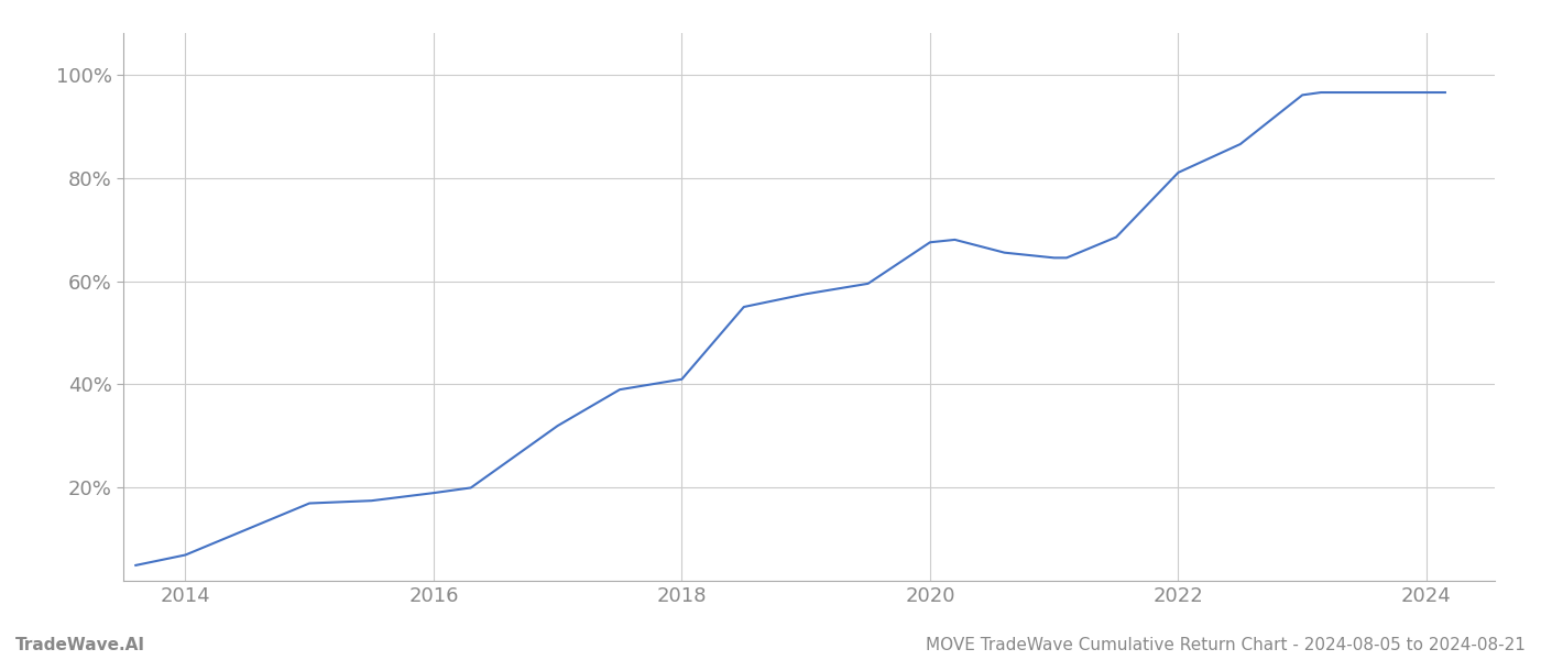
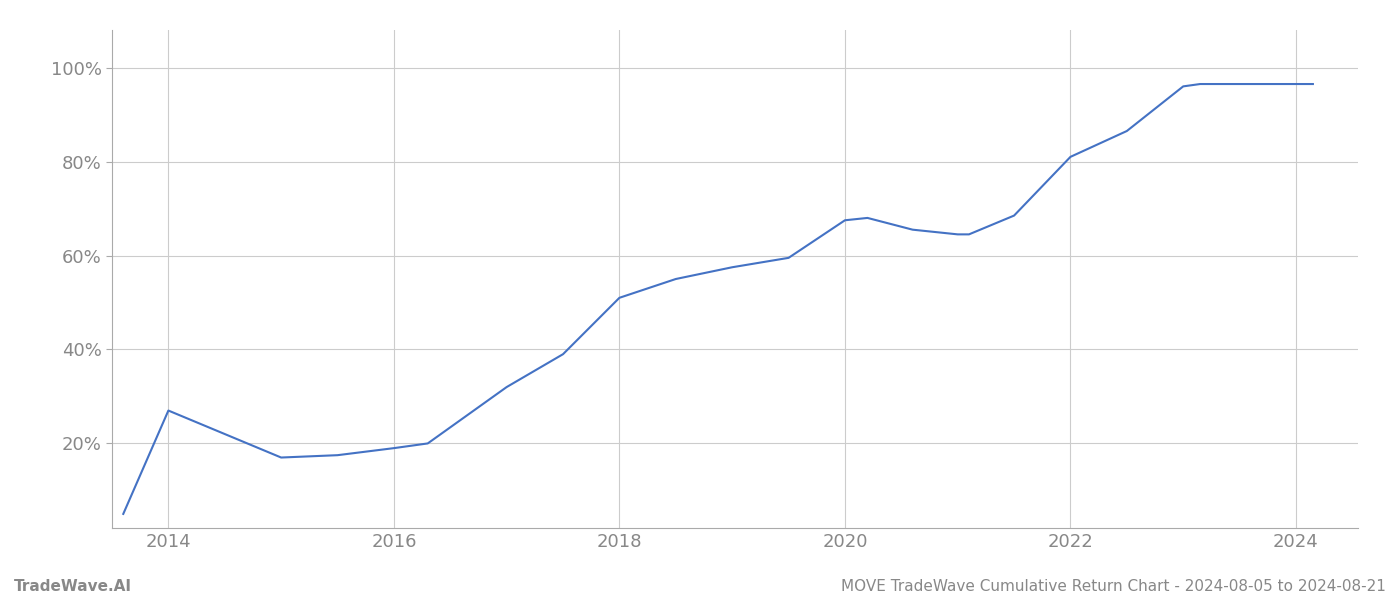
2014: 7.0% -> 27.0%
2018: 41.0% -> 51.0%
